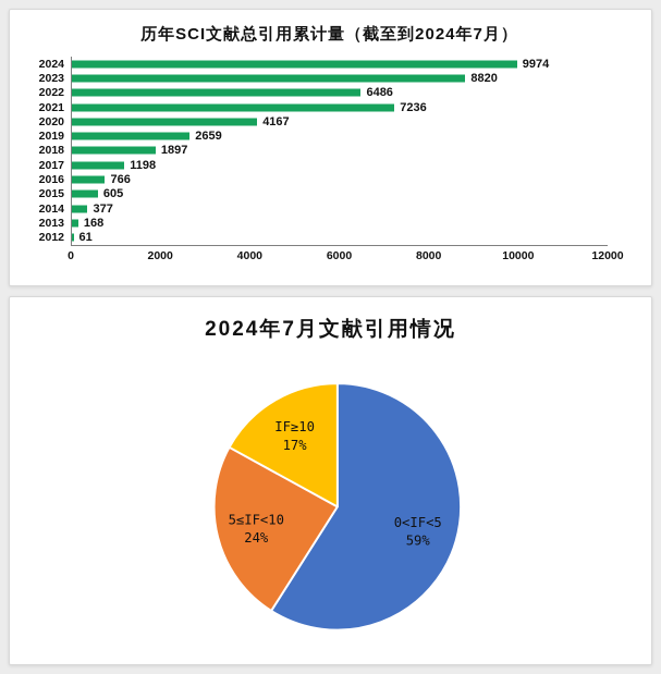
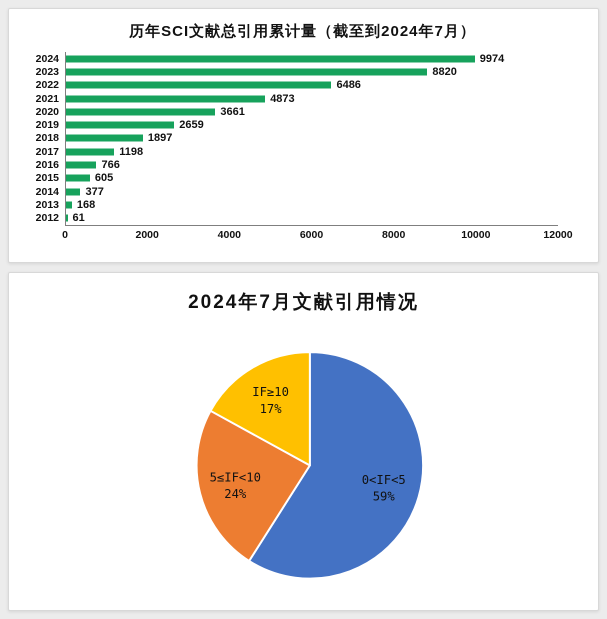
历年SCI文献总引用累计量（截至到2024年7月）/2021: 7236 -> 4873
历年SCI文献总引用累计量（截至到2024年7月）/2020: 4167 -> 3661
